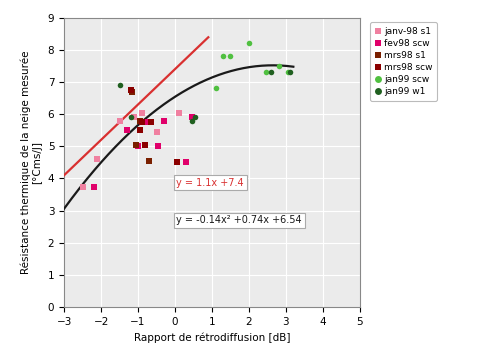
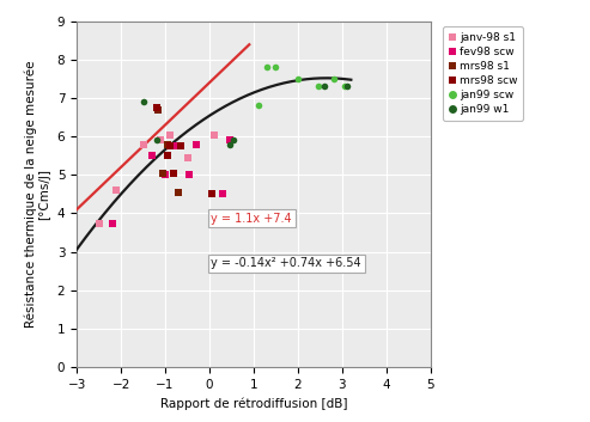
jan99 scw/2: 8.2 -> 7.5
